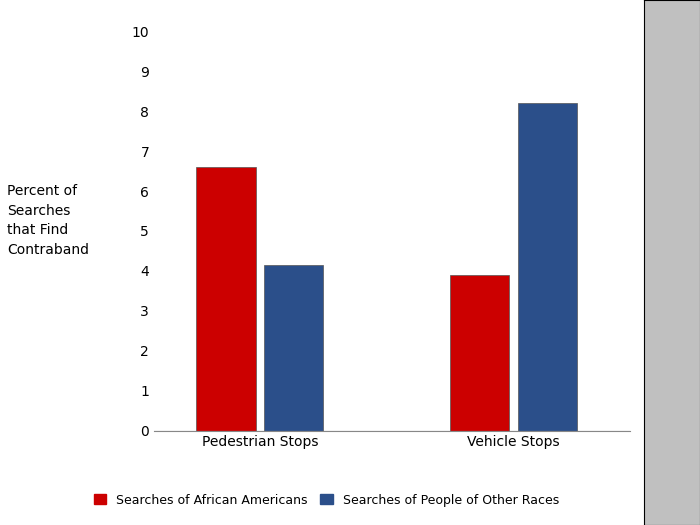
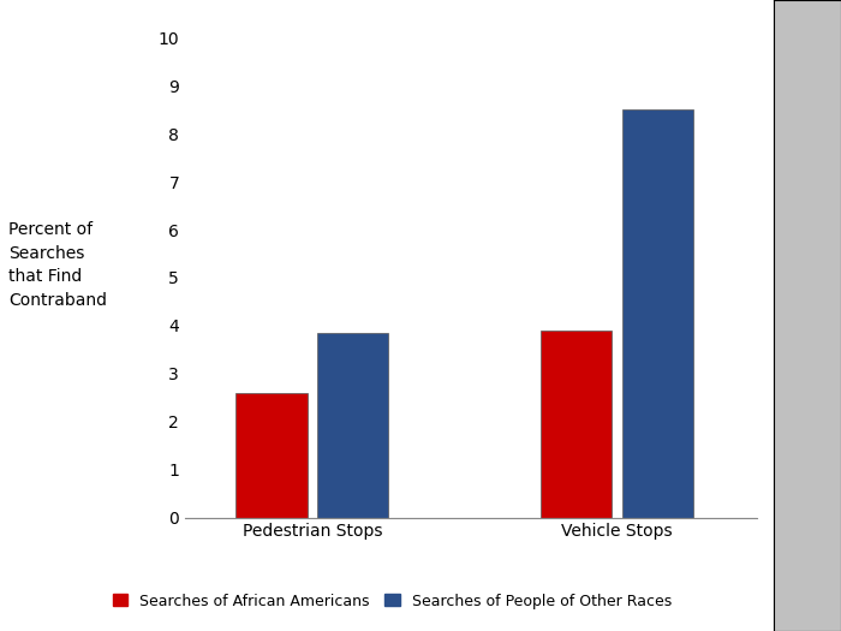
Searches of African Americans/Pedestrian Stops: 6.6 -> 2.6
Searches of People of Other Races/Pedestrian Stops: 4.15 -> 3.85
Searches of People of Other Races/Vehicle Stops: 8.20 -> 8.50
